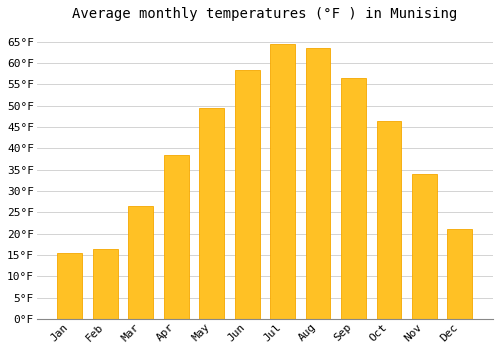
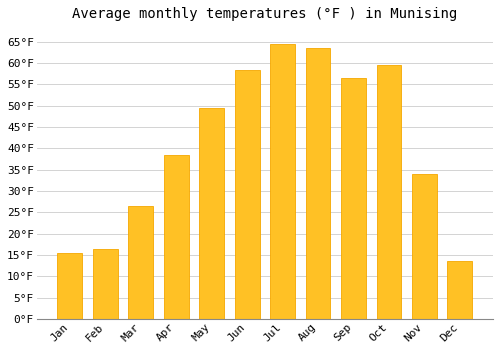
Oct: 46.5°F -> 59.5°F
Dec: 21.0°F -> 13.5°F
